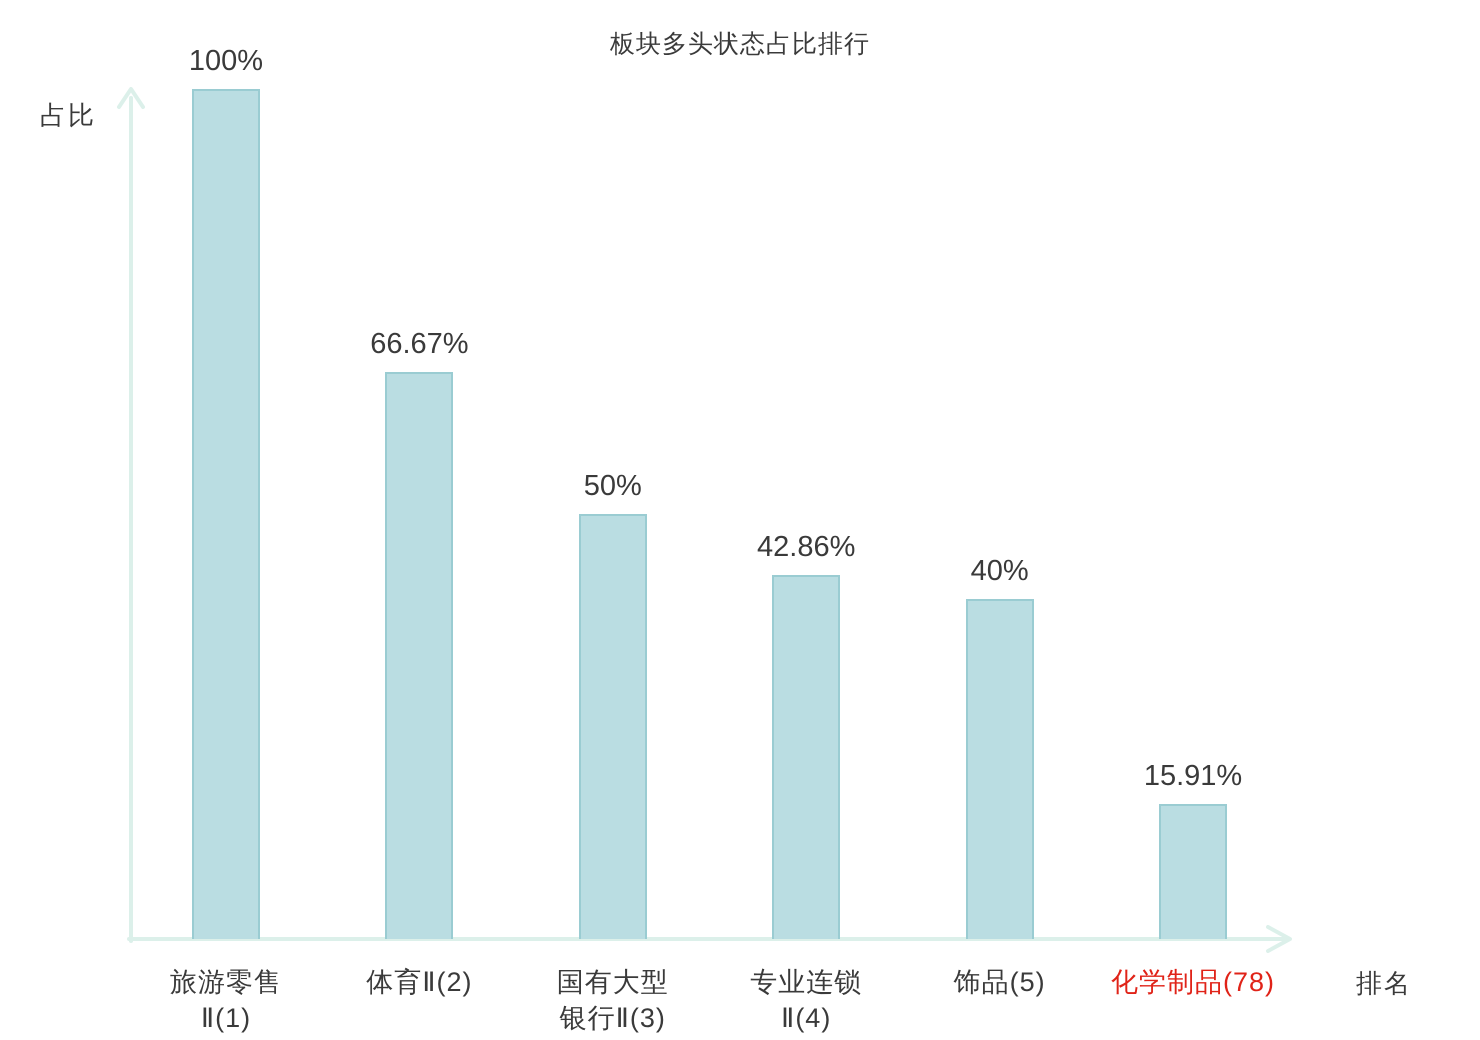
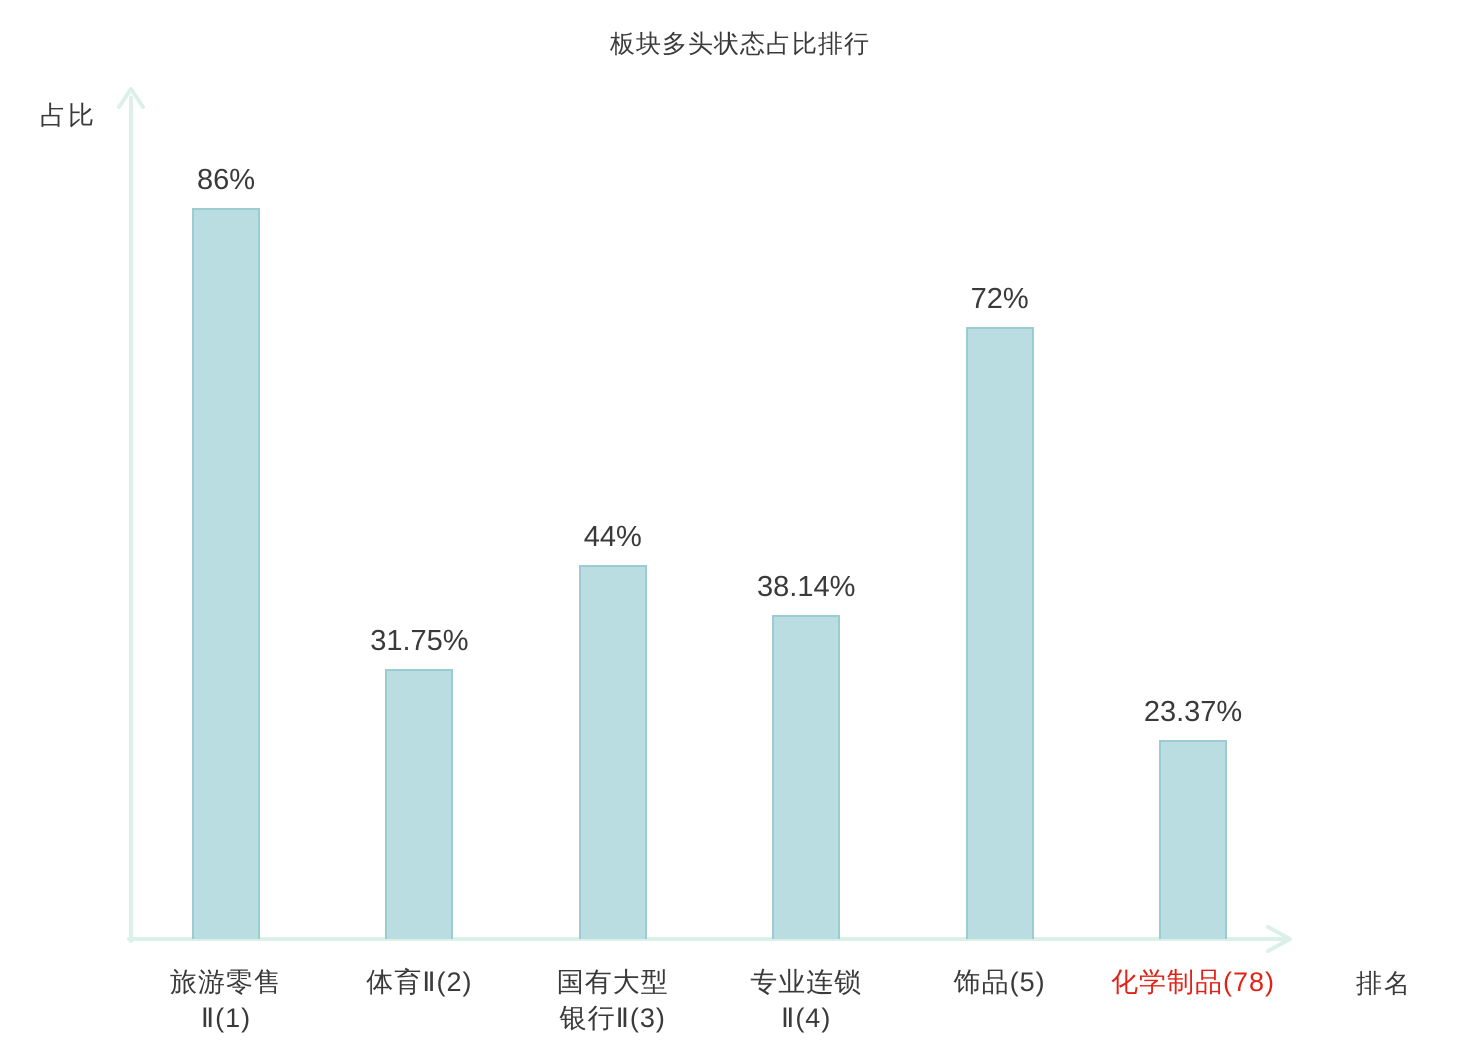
旅游零售 Ⅱ(1): 100% -> 86%
体育Ⅱ(2): 66.67% -> 31.75%
国有大型 银行Ⅱ(3): 50% -> 44%
专业连锁 Ⅱ(4): 42.86% -> 38.14%
饰品(5): 40% -> 72%
化学制品(78): 15.91% -> 23.37%
